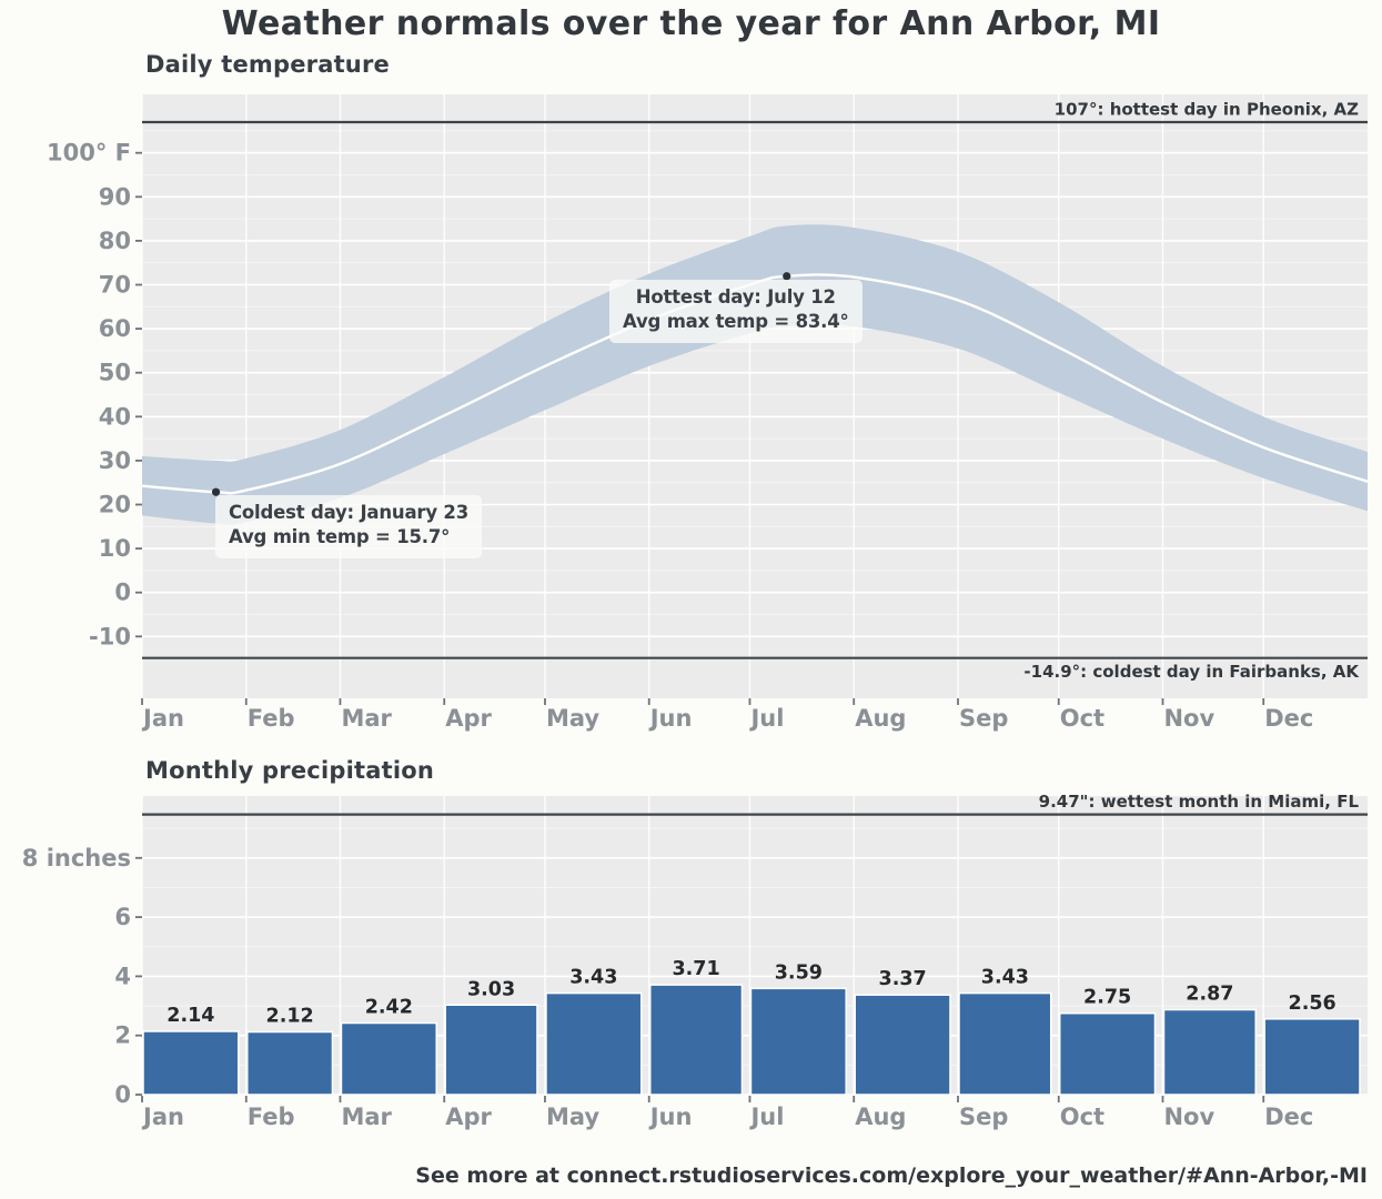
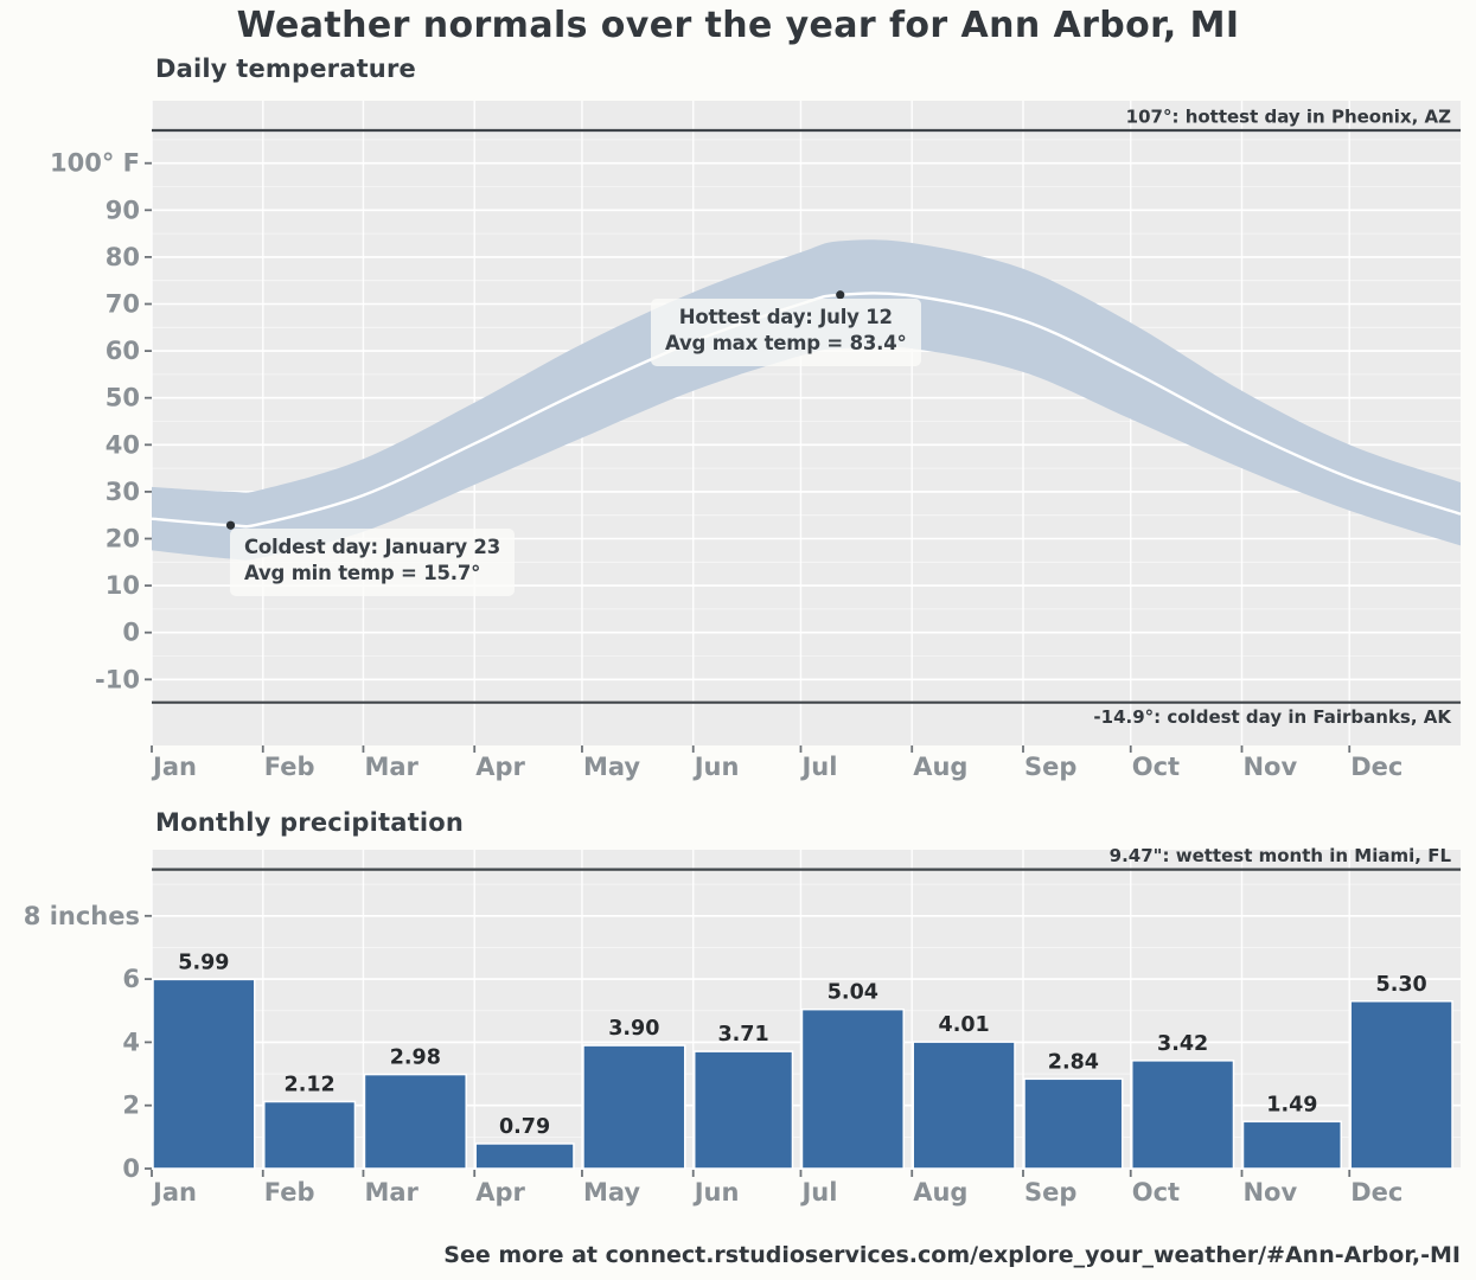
Monthly precipitation/Jan: 2.14 -> 5.99
Monthly precipitation/Mar: 2.42 -> 2.98
Monthly precipitation/Apr: 3.03 -> 0.79
Monthly precipitation/May: 3.43 -> 3.90
Monthly precipitation/Jul: 3.59 -> 5.04
Monthly precipitation/Aug: 3.37 -> 4.01
Monthly precipitation/Sep: 3.43 -> 2.84
Monthly precipitation/Oct: 2.75 -> 3.42
Monthly precipitation/Nov: 2.87 -> 1.49
Monthly precipitation/Dec: 2.56 -> 5.30
